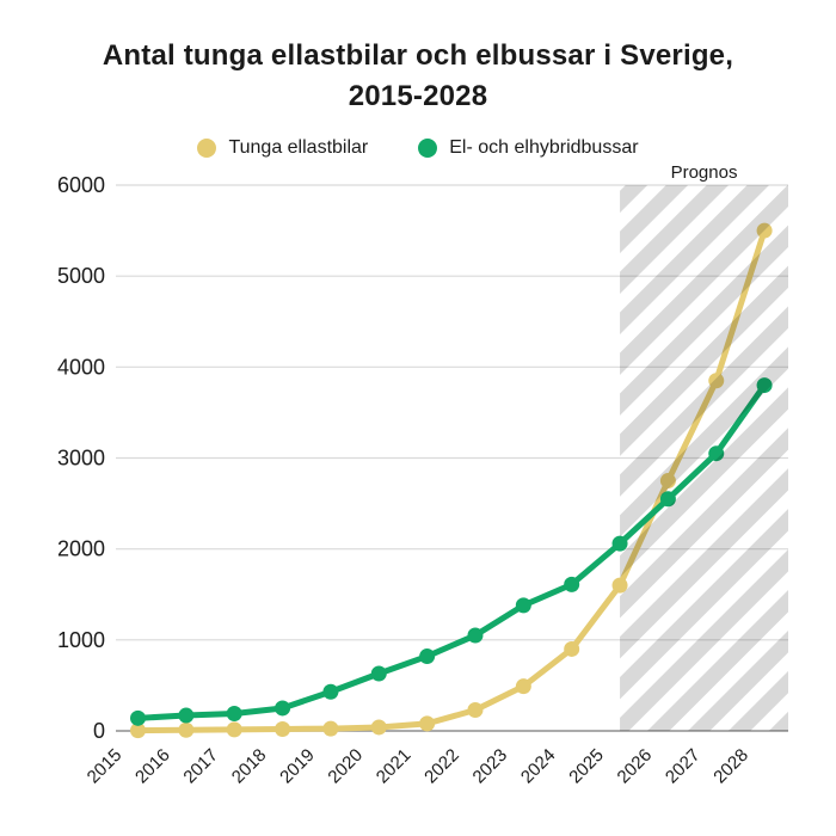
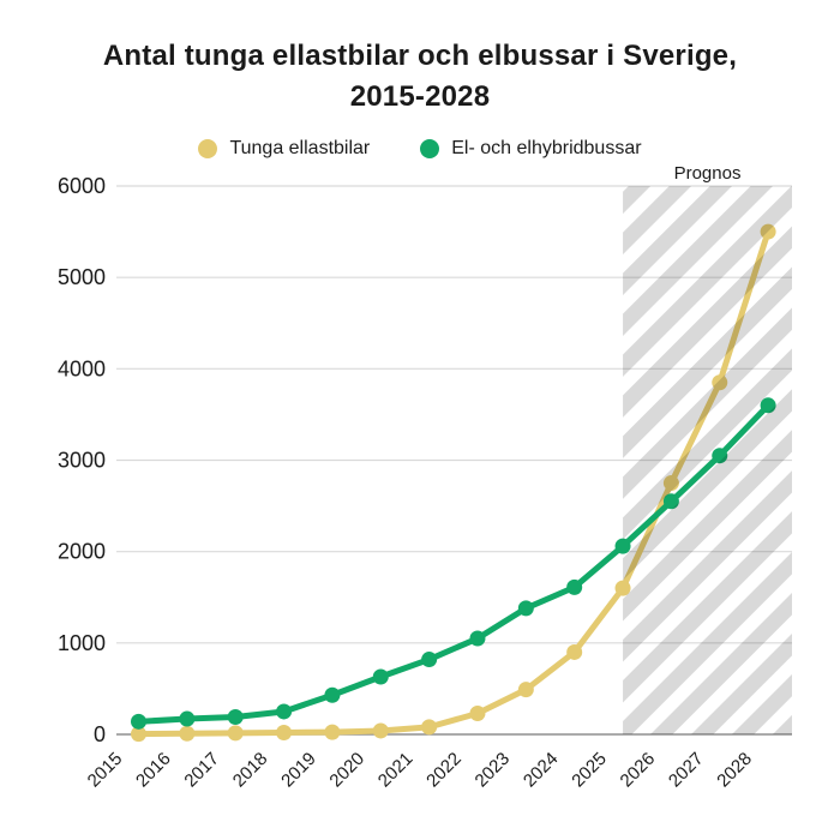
El- och elhybridbussar/2028: 3800 -> 3600
